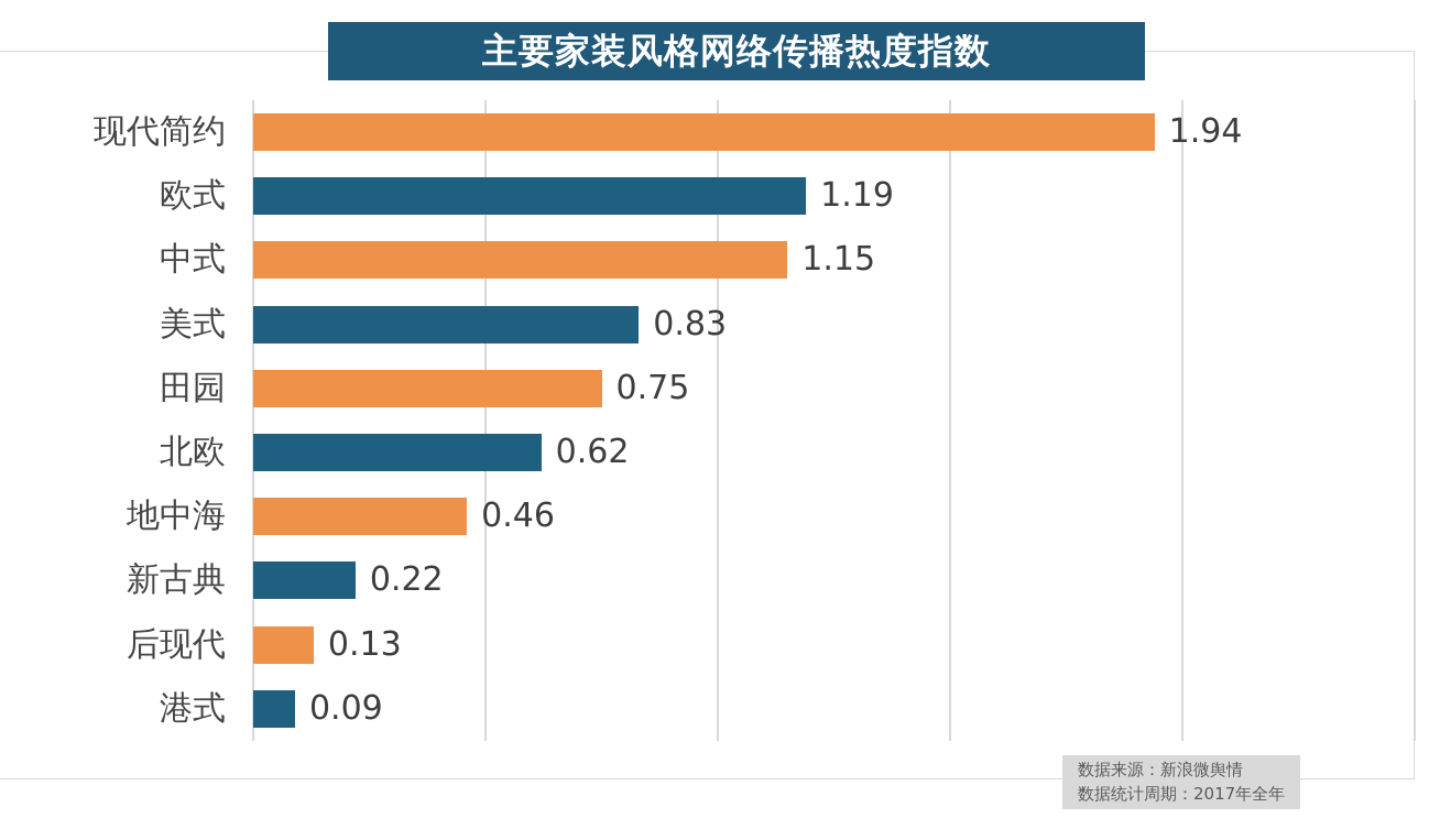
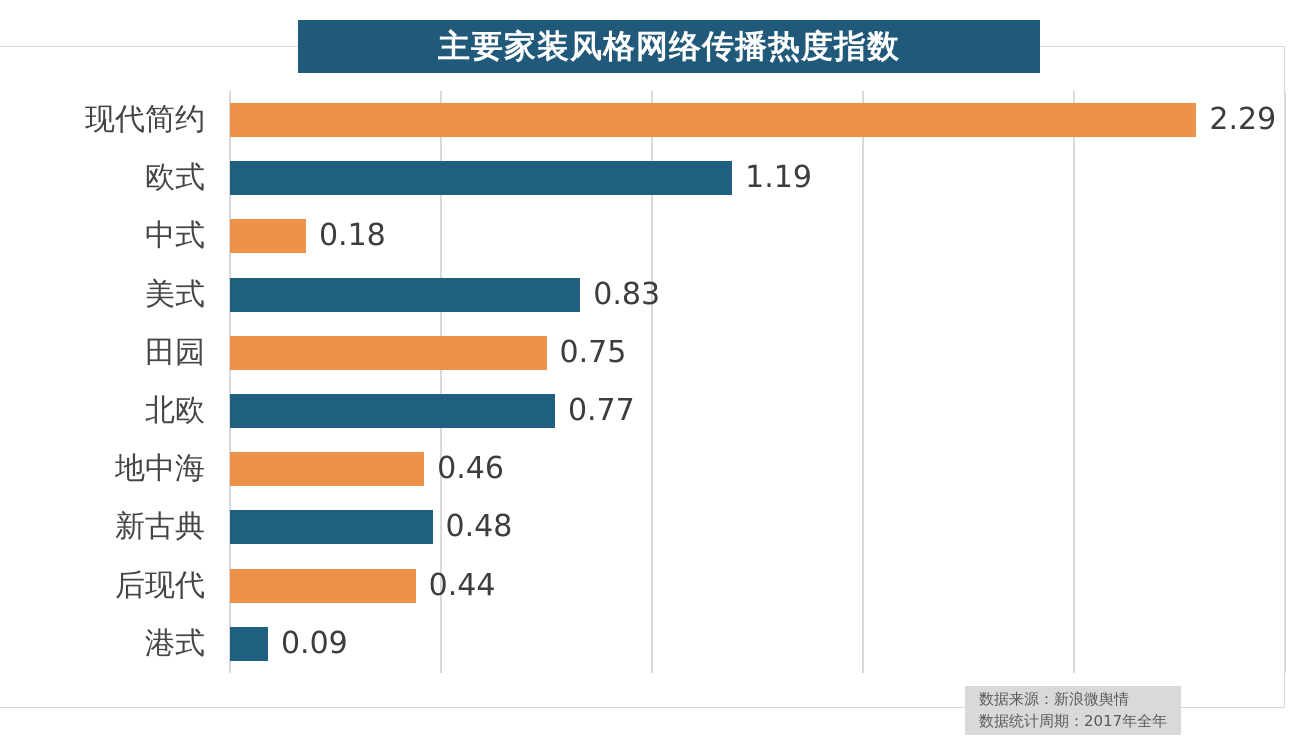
现代简约: 1.94 -> 2.29
中式: 1.15 -> 0.18
北欧: 0.62 -> 0.77
新古典: 0.22 -> 0.48
后现代: 0.13 -> 0.44
